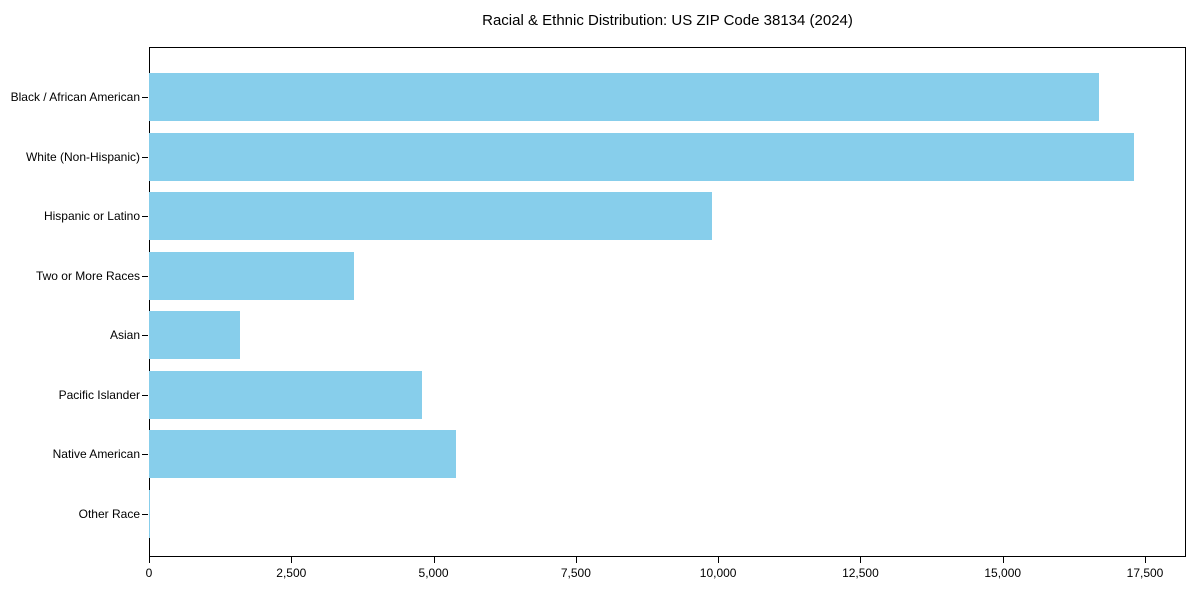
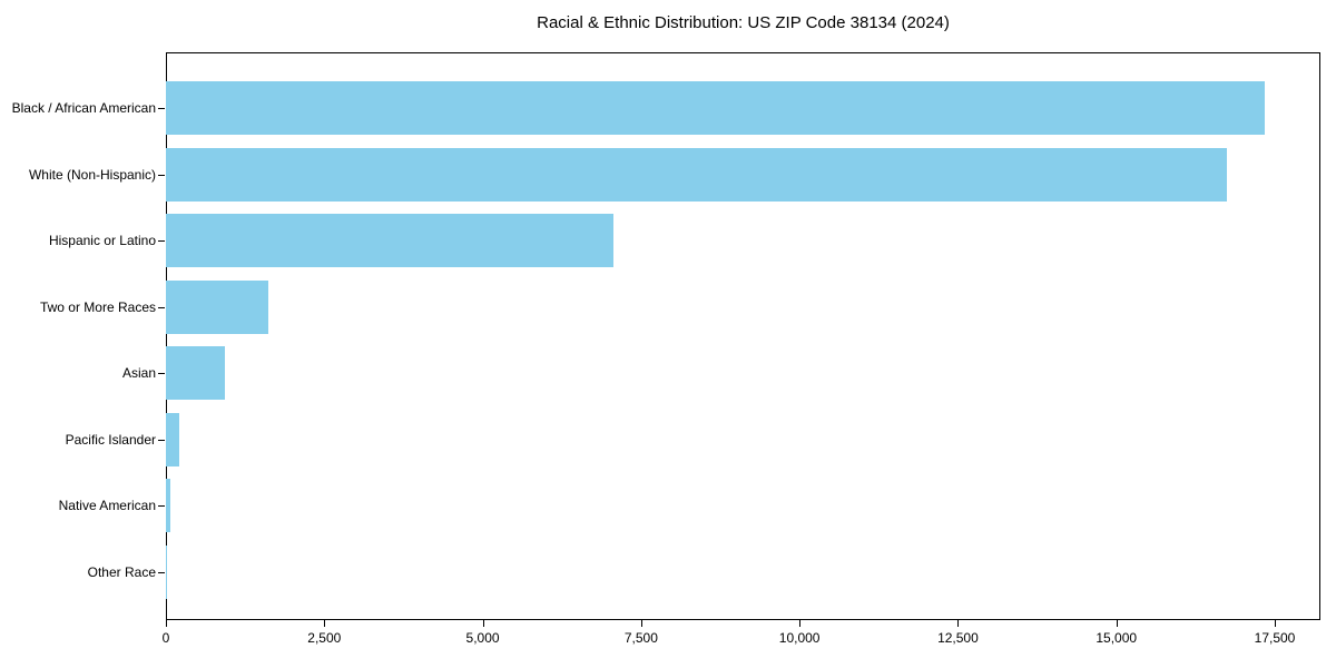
Black / African American: 16700 -> 17300
White (Non-Hispanic): 17300 -> 16700
Hispanic or Latino: 9900 -> 7100
Two or More Races: 3600 -> 1600
Asian: 1600 -> 900
Pacific Islander: 4800 -> 200
Native American: 5400 -> 100
